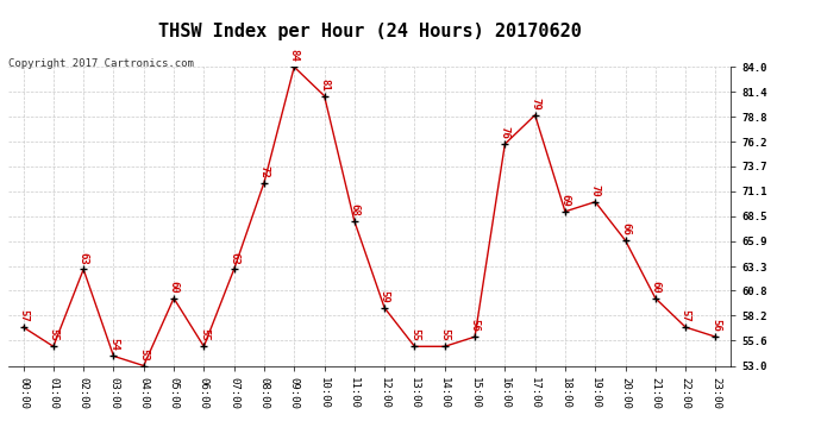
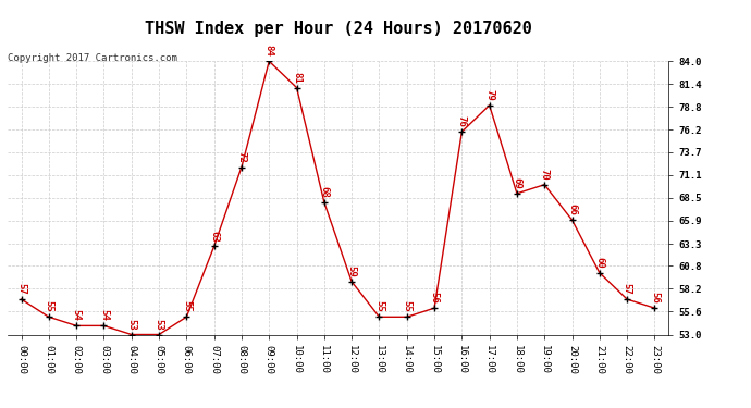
02:00: 63 -> 54
05:00: 60 -> 53
